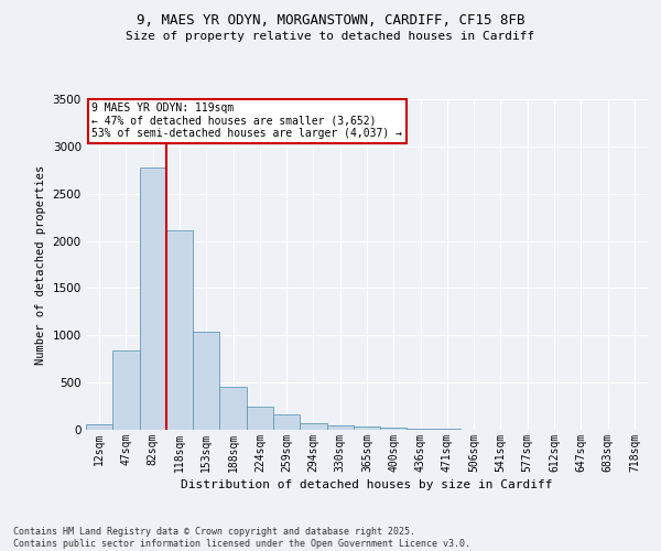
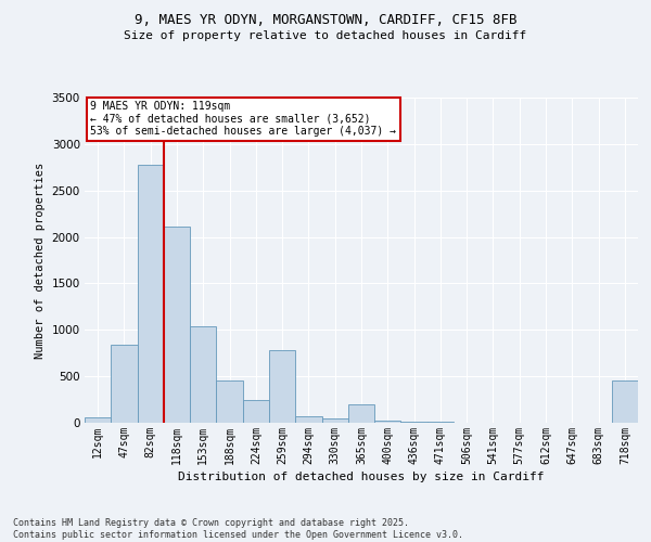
259sqm: 160 -> 780
365sqm: 40 -> 200
718sqm: 0 -> 460
